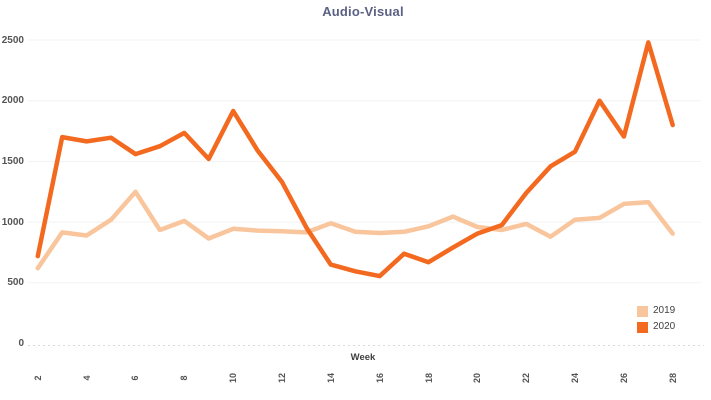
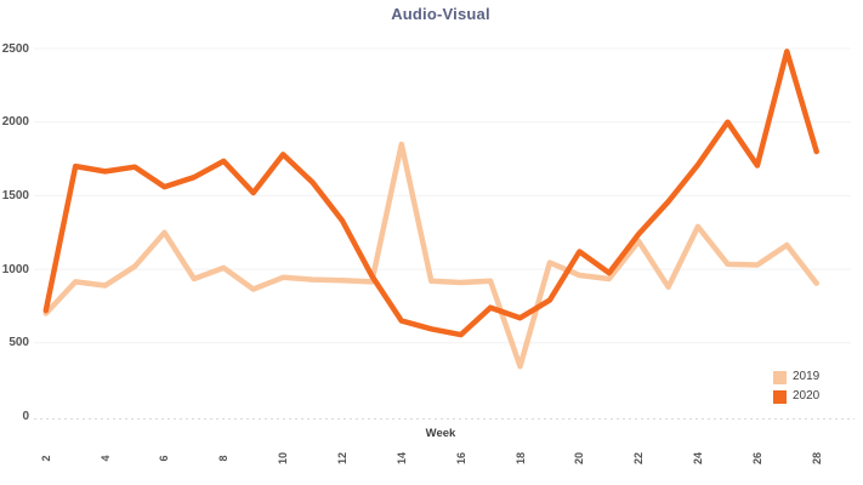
2019/2: 620 -> 700
2020/10: 1920 -> 1780
2019/14: 990 -> 1850
2019/18: 960 -> 340
2020/20: 900 -> 1120
2019/22: 980 -> 1190
2019/24: 1020 -> 1290
2020/24: 1580 -> 1710
2019/26: 1150 -> 1030
